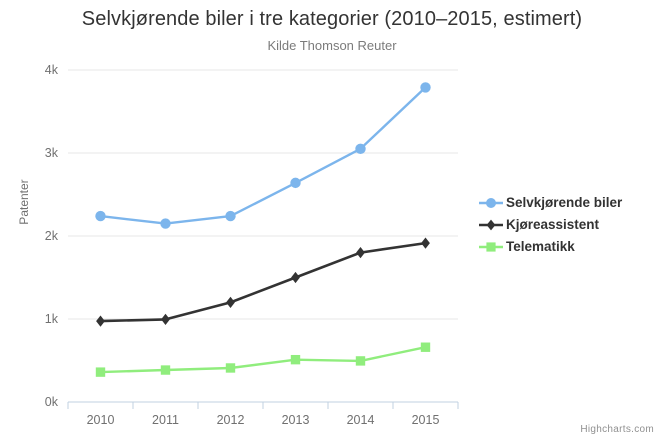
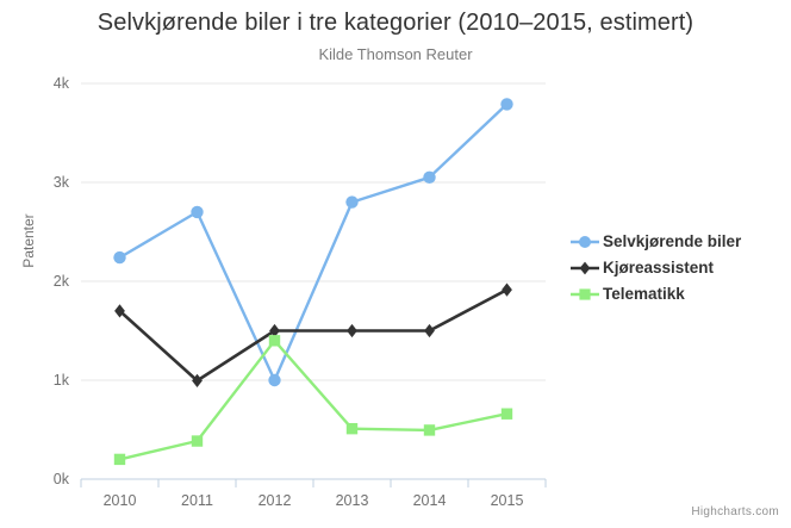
Kjøreassistent/2010: 1.0k -> 1.7k
Telematikk/2010: 0.4k -> 0.2k
Selvkjørende biler/2011: 2.2k -> 2.7k
Selvkjørende biler/2012: 2.2k -> 1.0k
Kjøreassistent/2012: 1.2k -> 1.5k
Telematikk/2012: 0.4k -> 1.4k
Selvkjørende biler/2013: 2.6k -> 2.8k
Kjøreassistent/2014: 1.8k -> 1.5k
